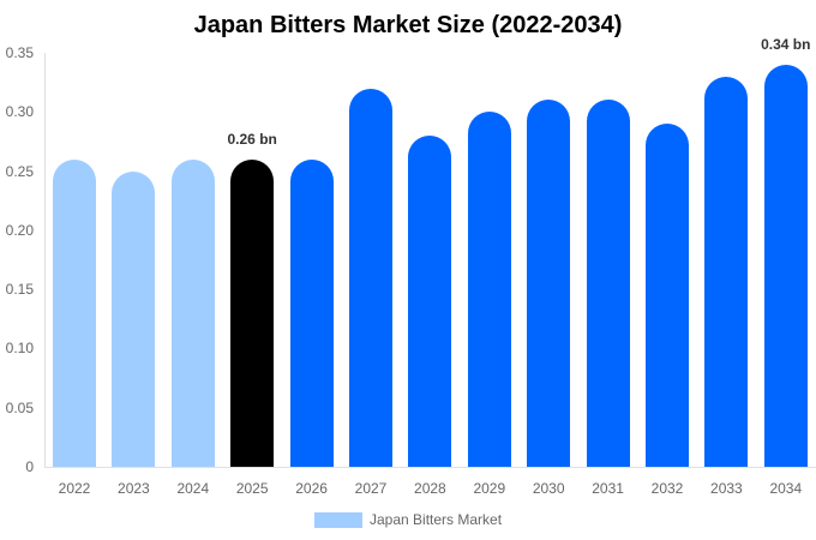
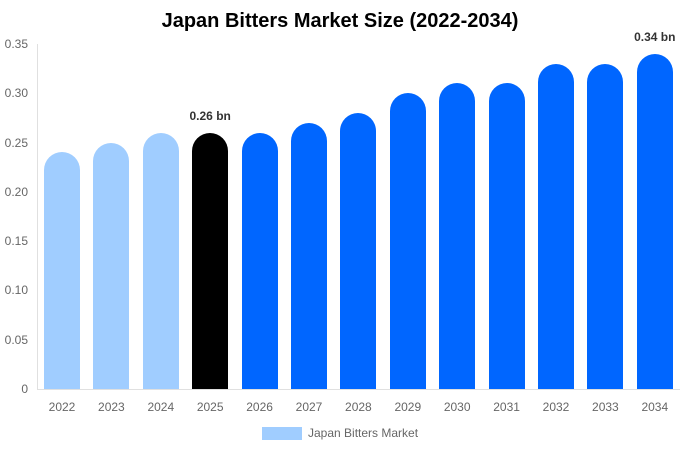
2022: 0.26 -> 0.24
2027: 0.32 -> 0.27
2032: 0.29 -> 0.33
